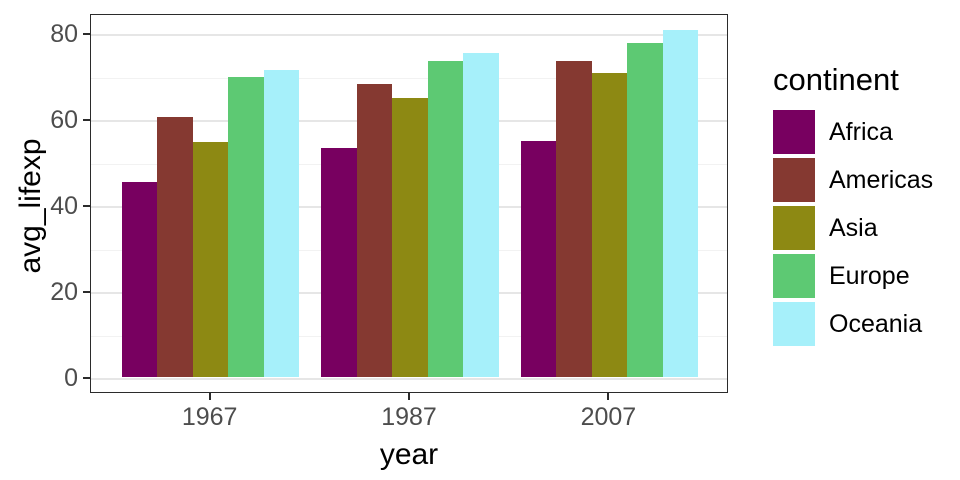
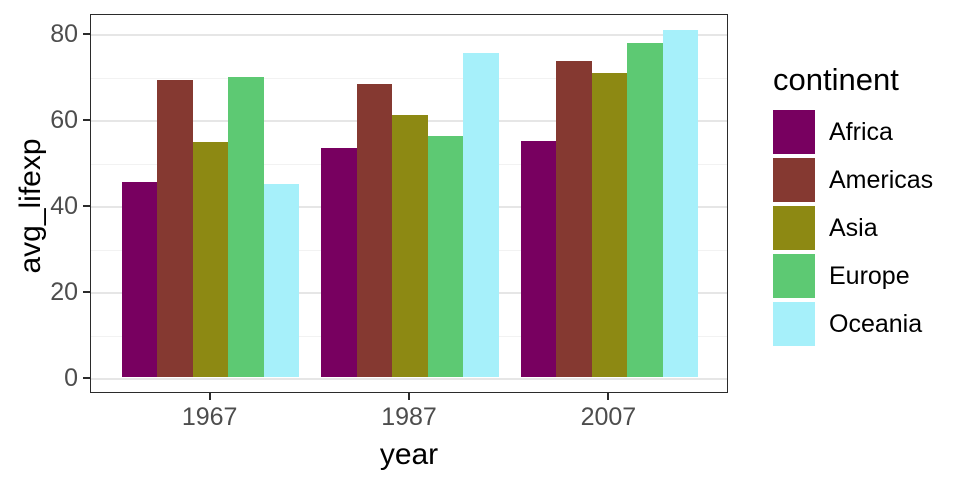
Americas/1967: 60 -> 69
Oceania/1967: 71 -> 45
Asia/1987: 65 -> 61
Europe/1987: 74 -> 56
